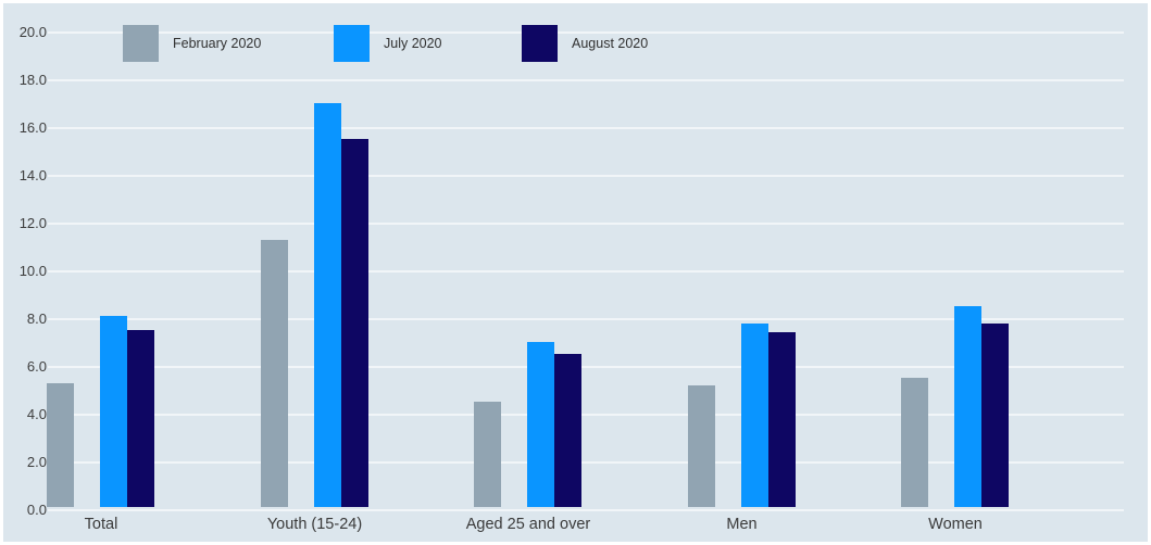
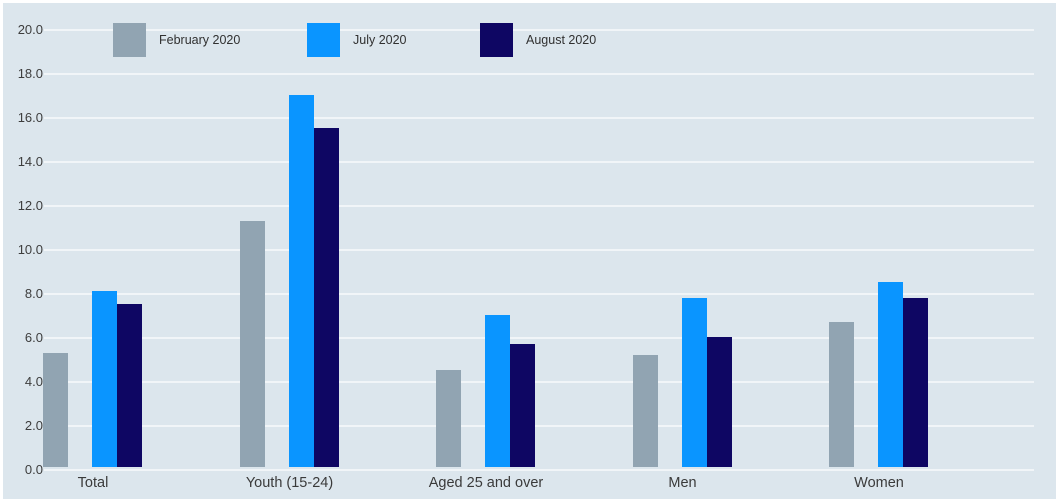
August 2020/Aged 25 and over: 6.4 -> 5.6
August 2020/Men: 7.3 -> 5.9
February 2020/Women: 5.4 -> 6.6
